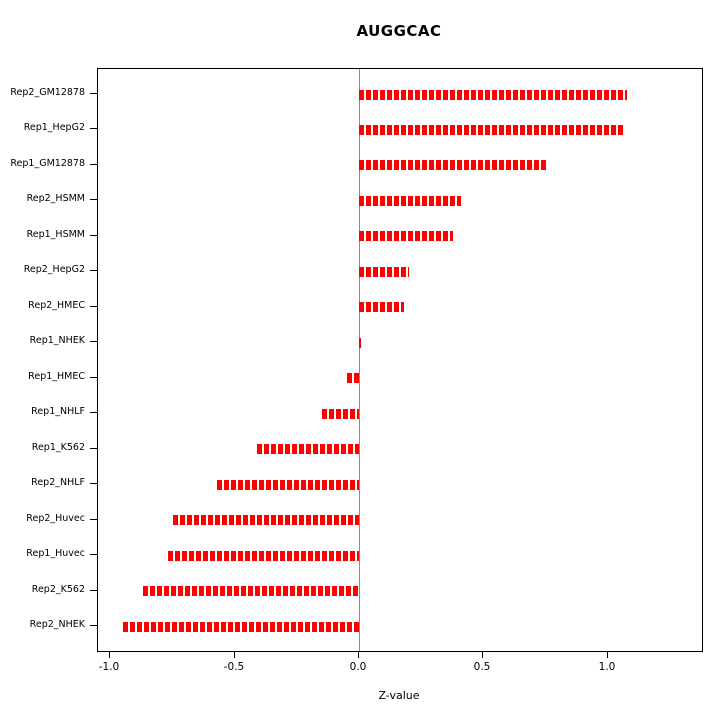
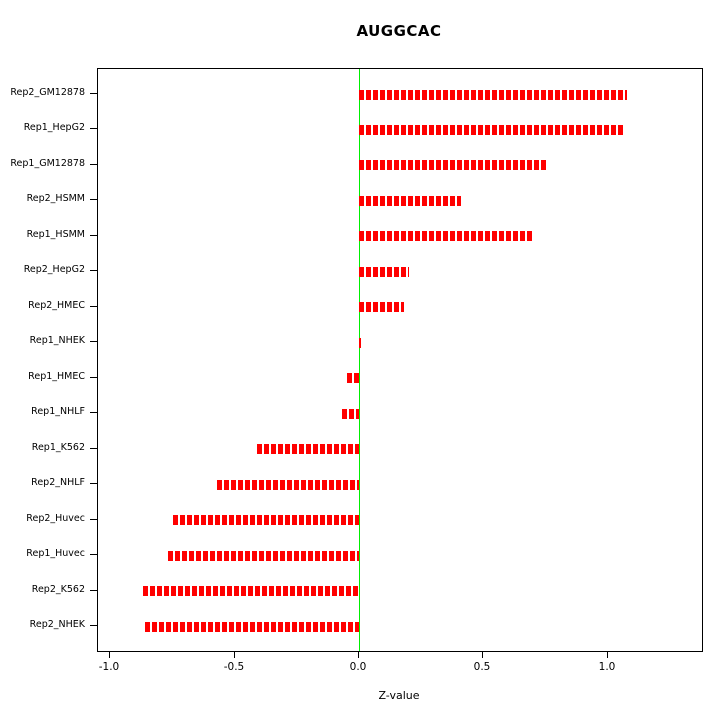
Rep1_HSMM: 0.38 -> 0.70
Rep1_NHLF: -0.15 -> -0.07
Rep2_NHEK: -0.95 -> -0.86
